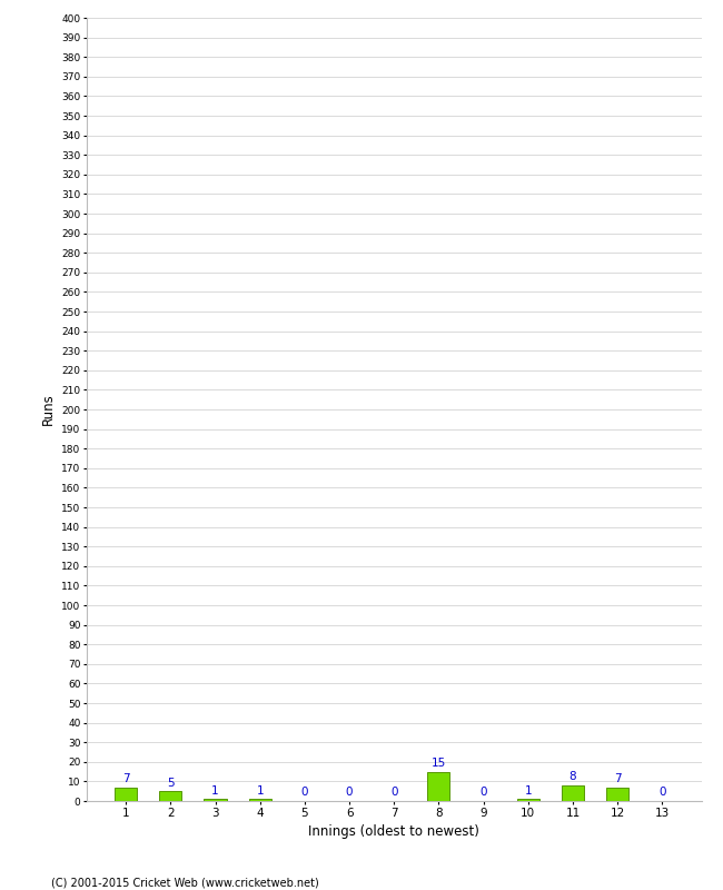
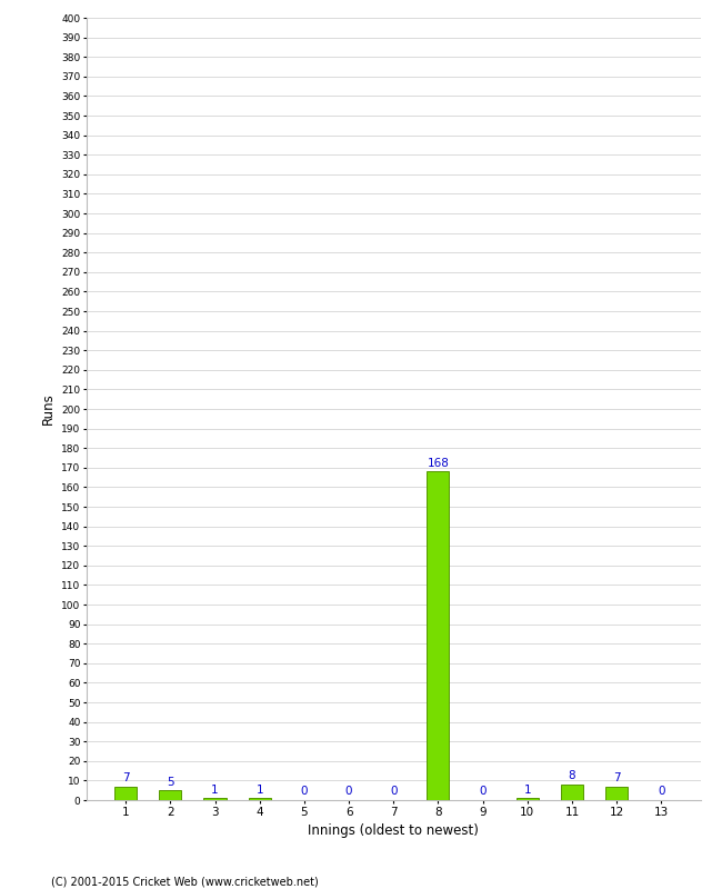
8: 15 -> 168
